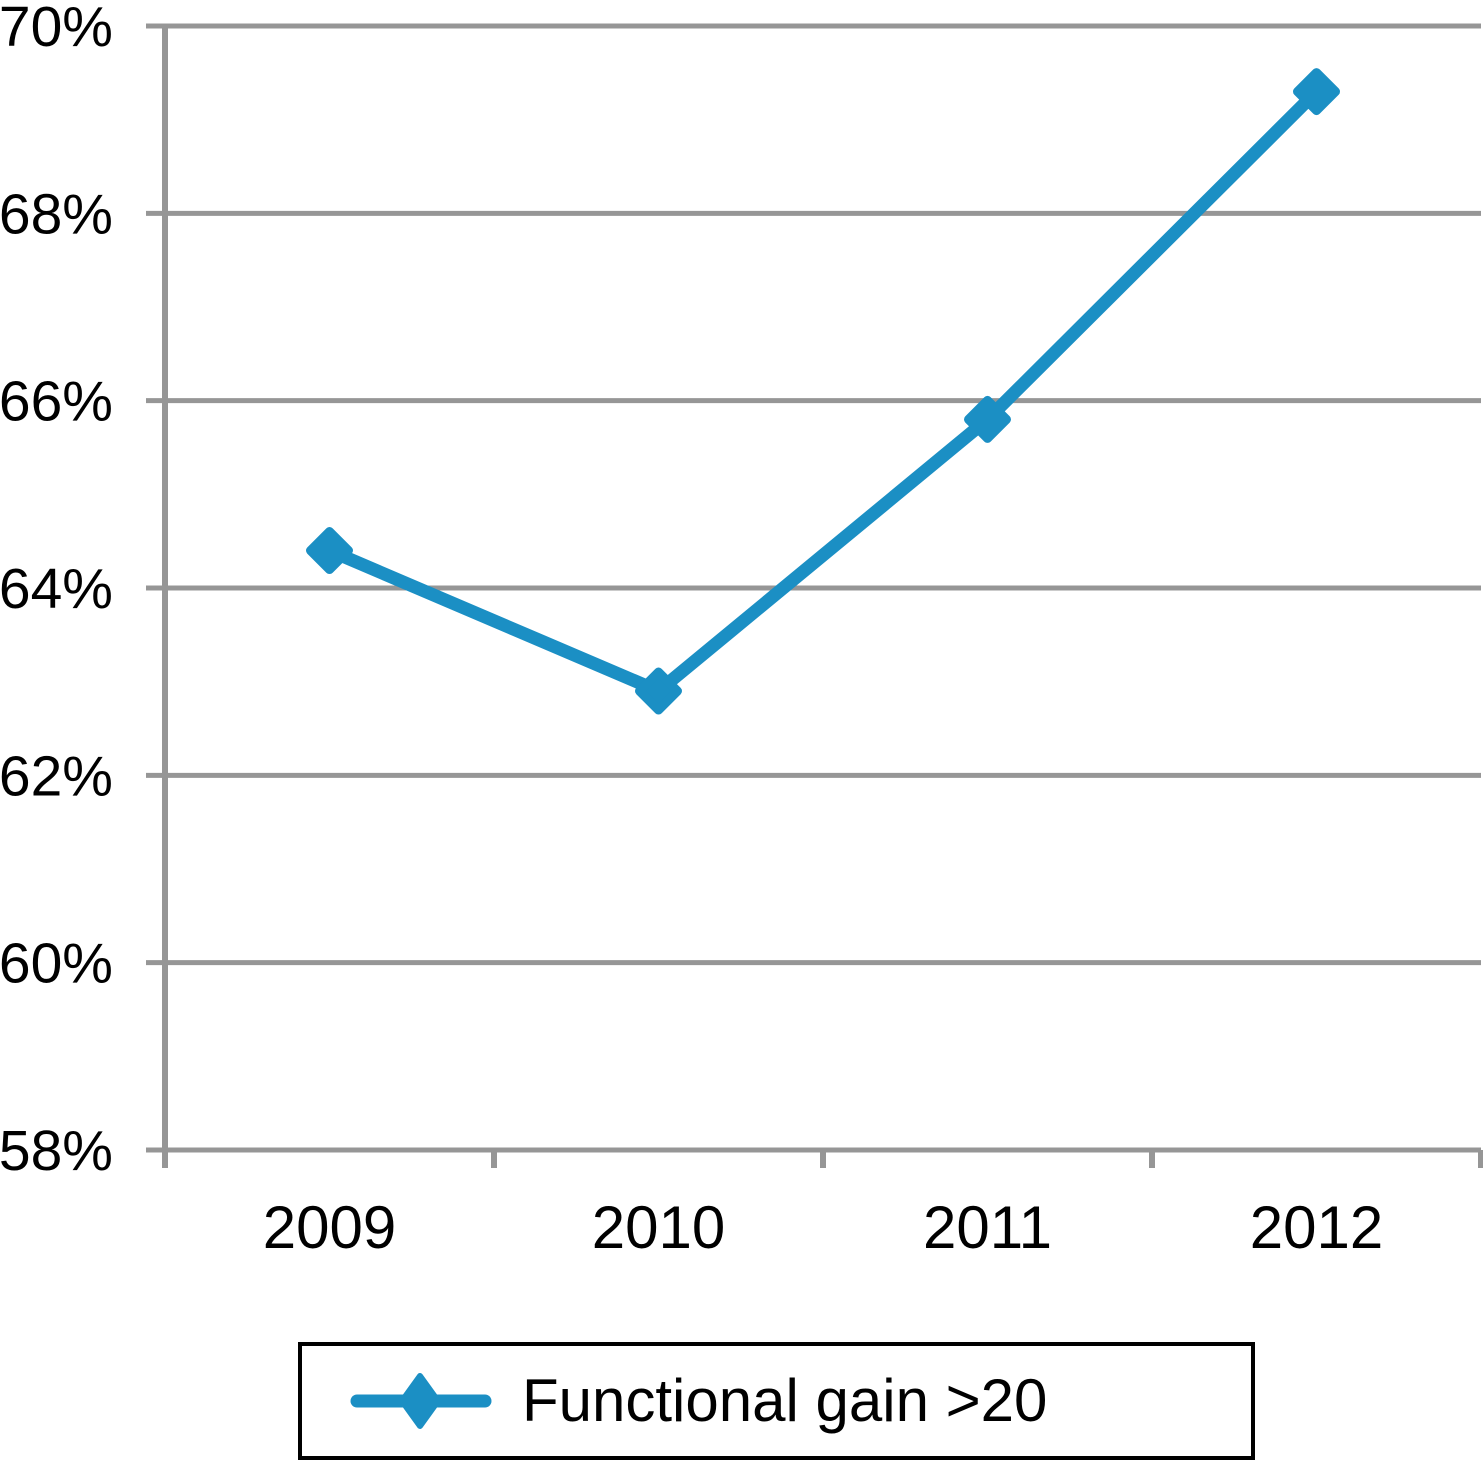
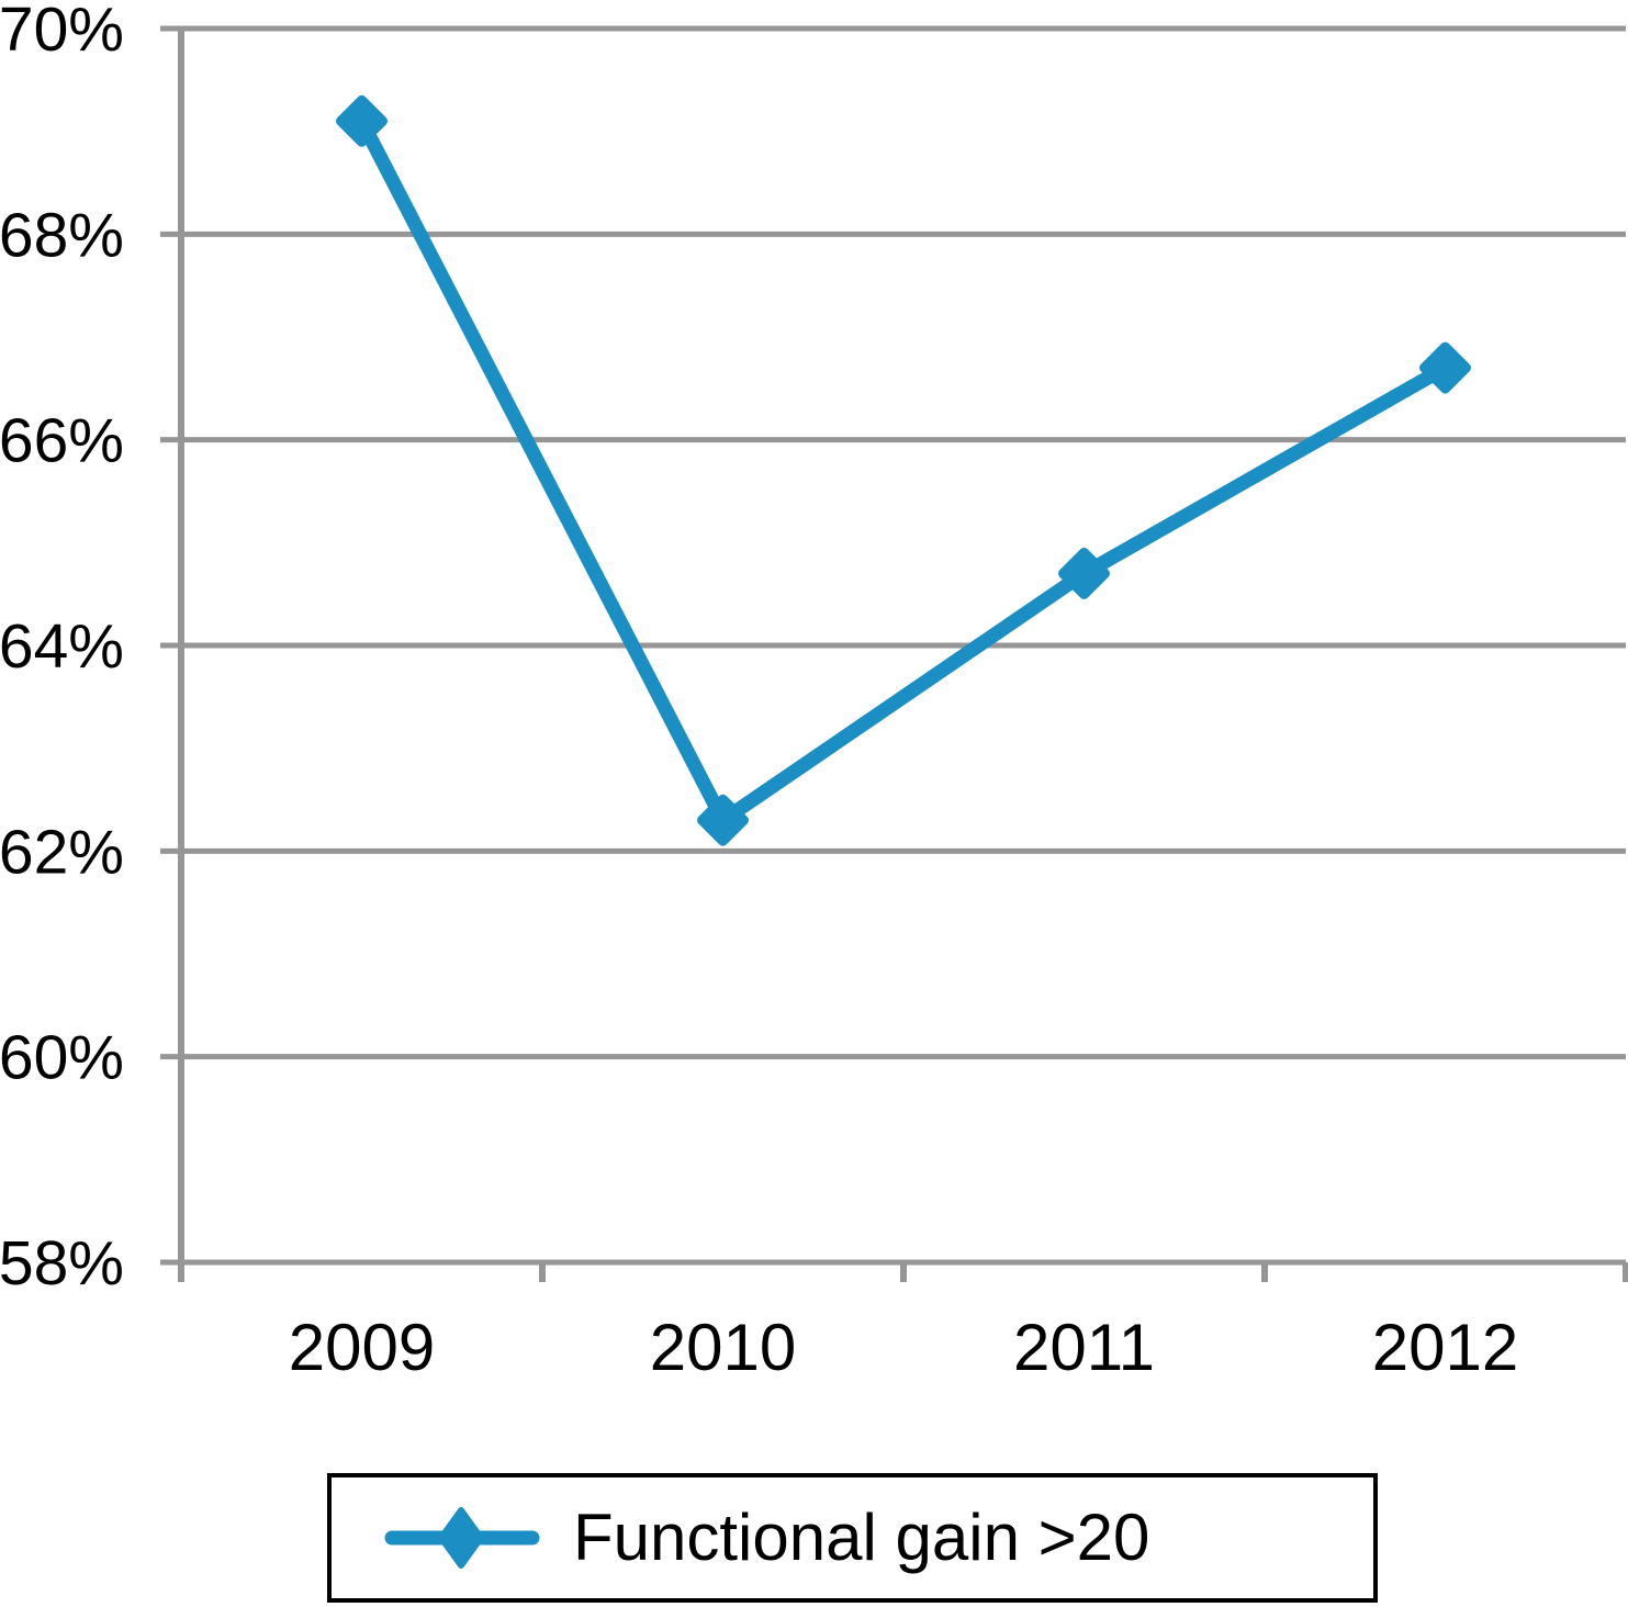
2009: 64.4% -> 69.1%
2010: 62.9% -> 62.3%
2011: 65.8% -> 64.7%
2012: 69.3% -> 66.7%
